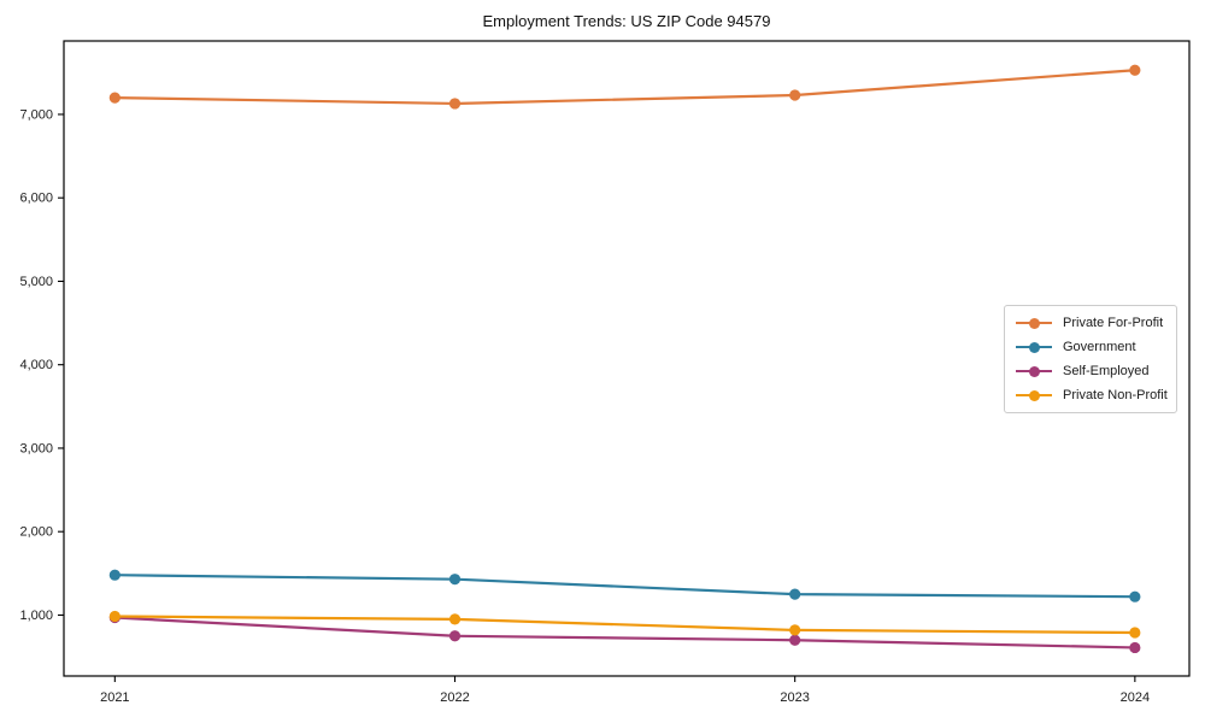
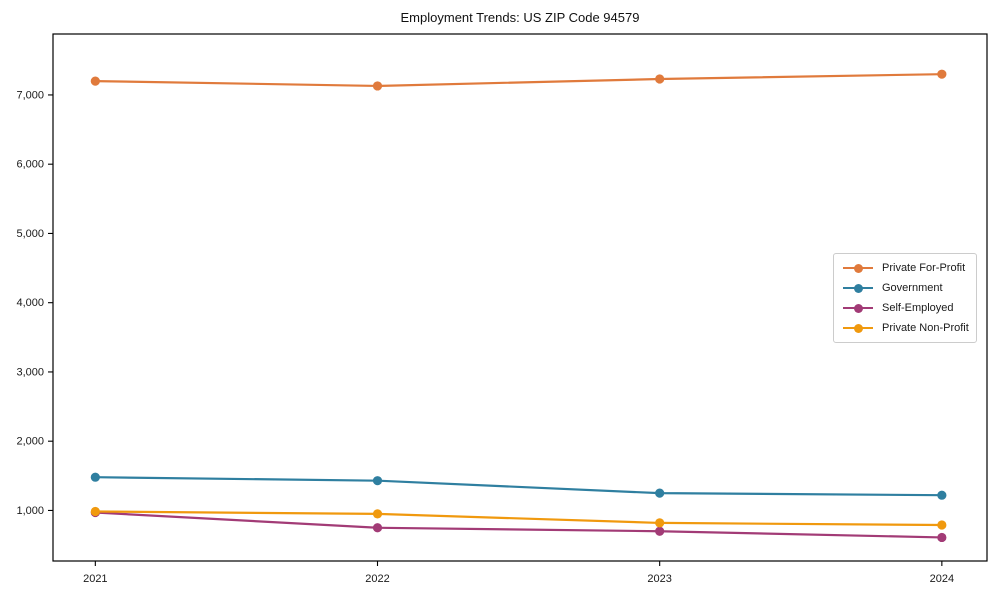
Private For-Profit/2024: 7500 -> 7300
